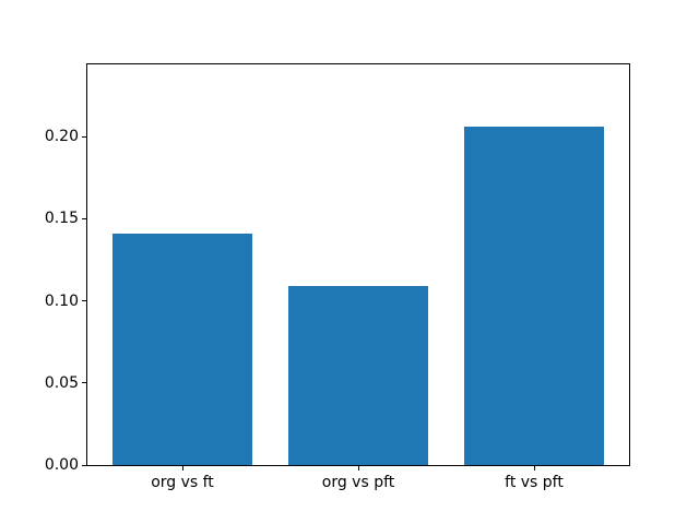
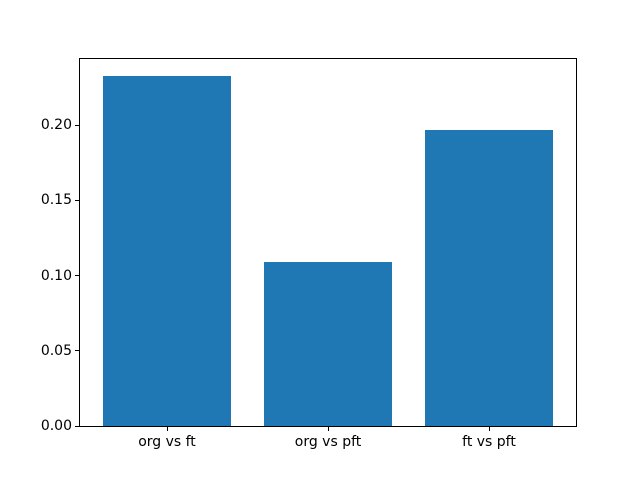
org vs ft: 0.141 -> 0.233
ft vs pft: 0.206 -> 0.197
